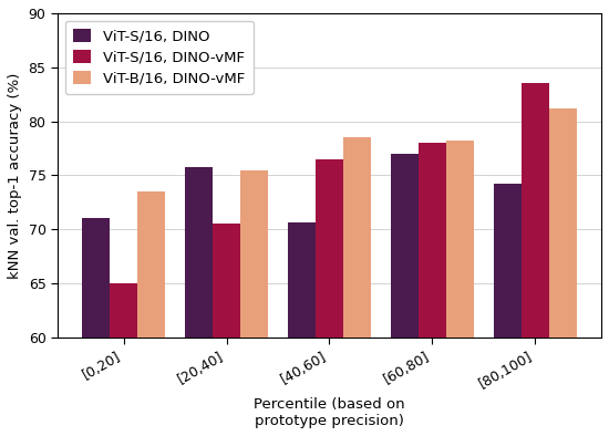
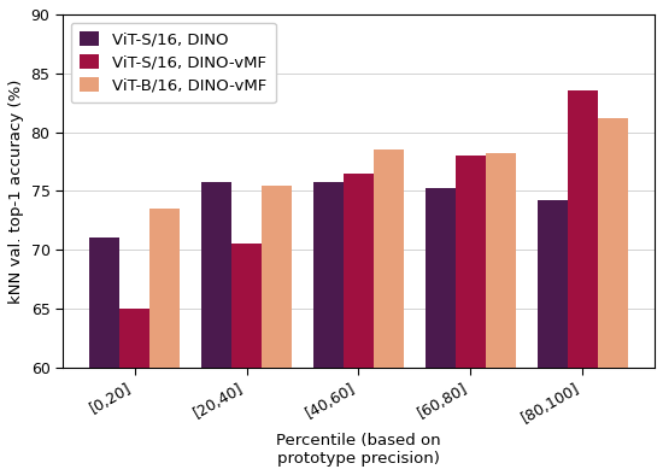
ViT-S/16, DINO/[40,60]: 70.6 -> 75.8
ViT-S/16, DINO/[60,80]: 77.0 -> 75.2
